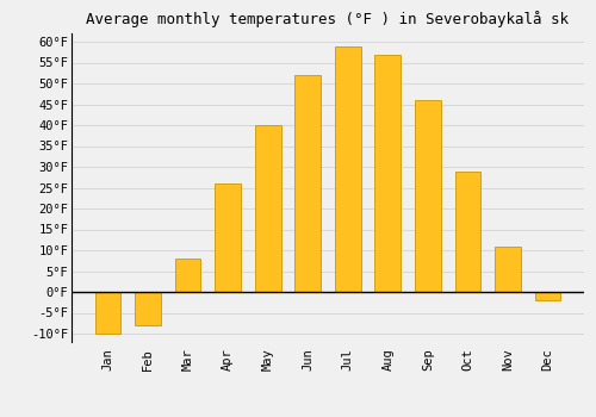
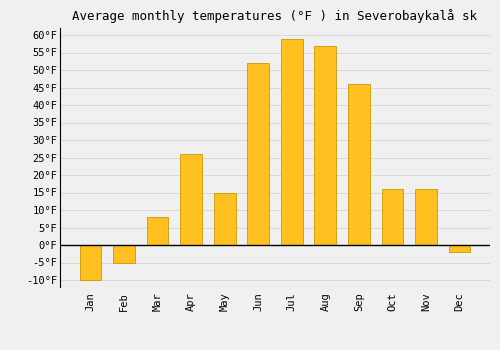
Feb: -8°F -> -5°F
May: 40°F -> 15°F
Oct: 29°F -> 16°F
Nov: 11°F -> 16°F
